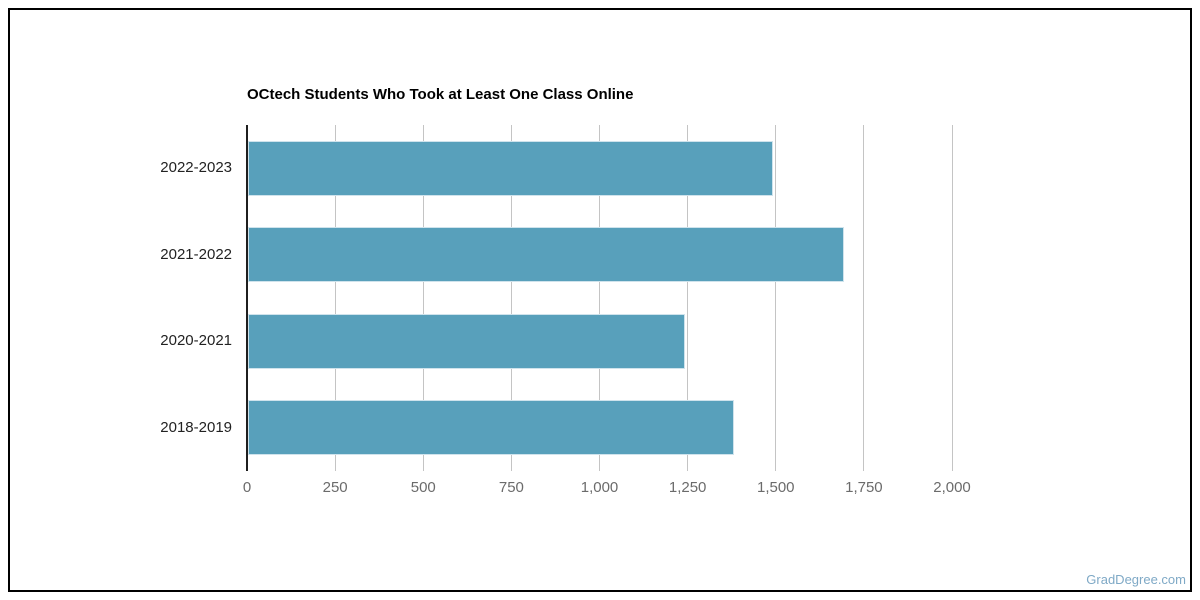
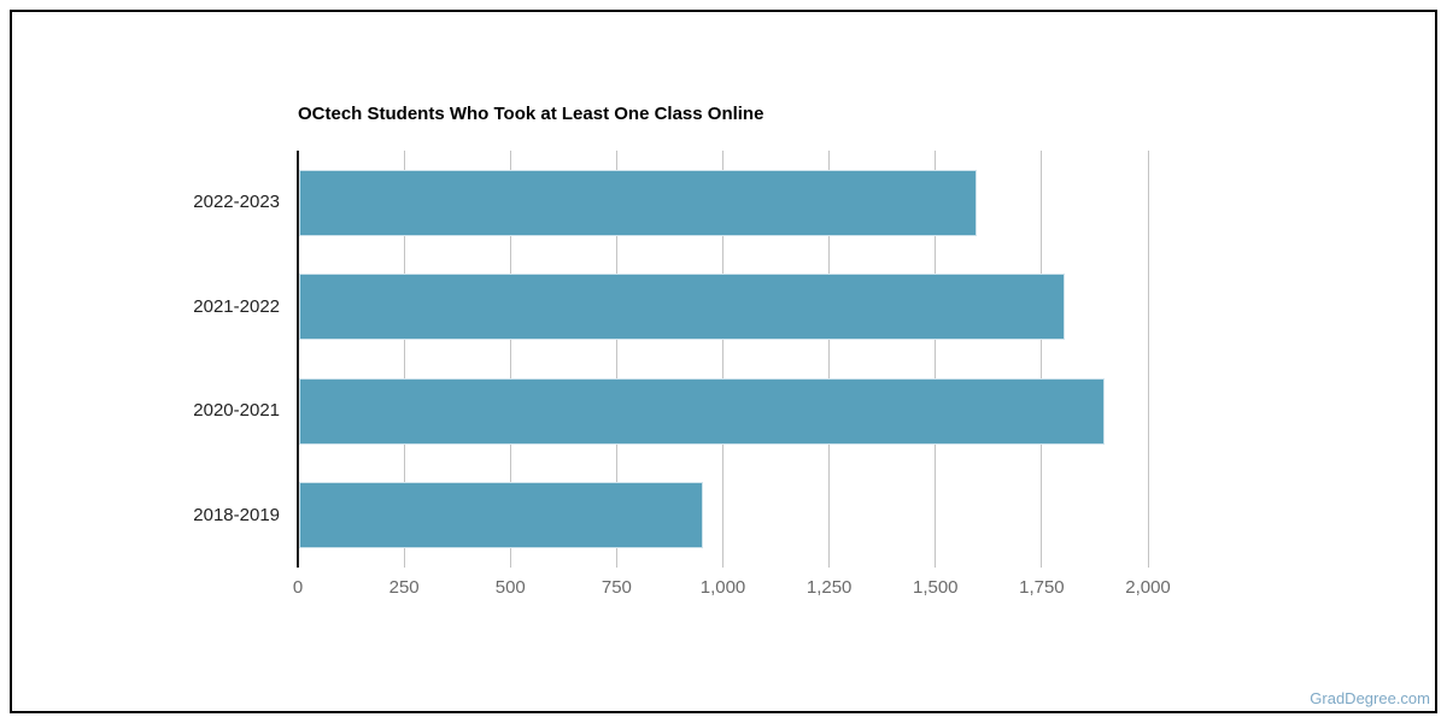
2022-2023: 1490 -> 1600
2021-2022: 1690 -> 1800
2020-2021: 1240 -> 1900
2018-2019: 1380 -> 950
